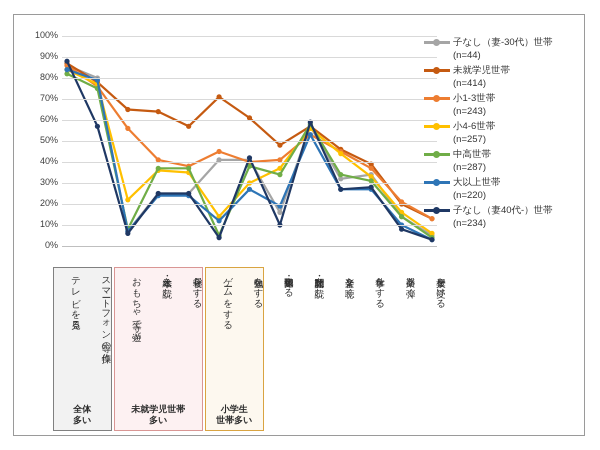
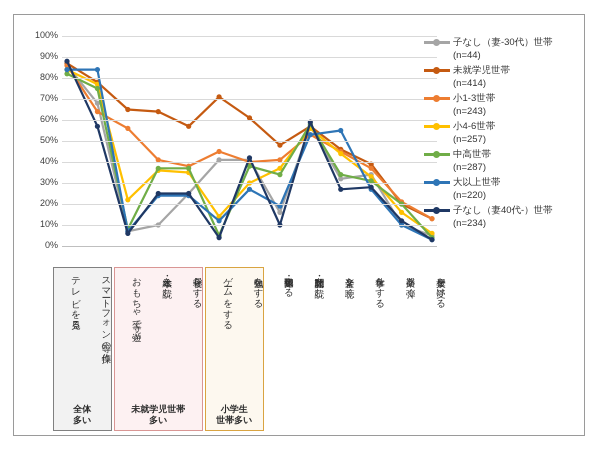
子なし（妻-30代）世帯/スマートフォン等の操作: 80% -> 68%
小1-3世帯/スマートフォン等の操作: 76% -> 64%
大以上世帯/スマートフォン等の操作: 79% -> 84%
子なし（妻-30代）世帯/絵本・本を読む: 25% -> 10%
大以上世帯/音楽を聴く: 27% -> 55%
子なし（妻-30代）世帯/楽器を弾く: 14% -> 10%
中高世帯/楽器を弾く: 14% -> 20%
子なし（妻40代-）世帯/楽器を弾く: 8% -> 12%
